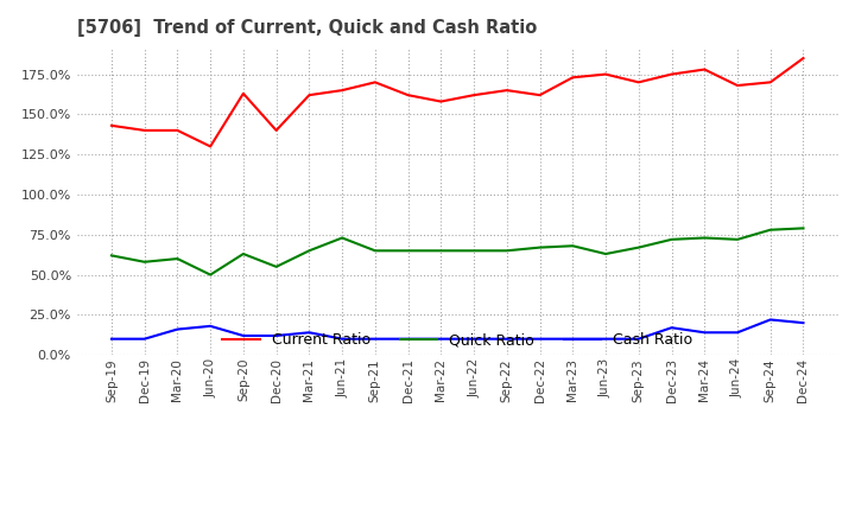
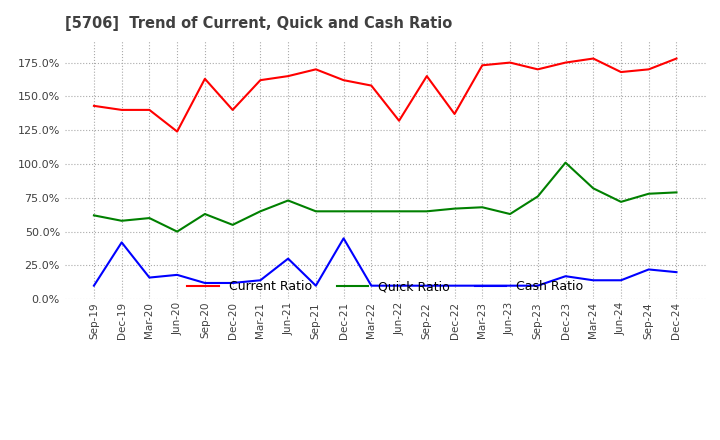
Cash Ratio/Dec-19: 10% -> 42%
Current Ratio/Jun-20: 130% -> 124%
Cash Ratio/Jun-21: 10% -> 30%
Cash Ratio/Dec-21: 10% -> 45%
Current Ratio/Jun-22: 162% -> 132%
Current Ratio/Dec-22: 162% -> 137%
Quick Ratio/Sep-23: 67% -> 76%
Quick Ratio/Dec-23: 72% -> 101%
Quick Ratio/Mar-24: 73% -> 82%
Current Ratio/Dec-24: 185% -> 178%
